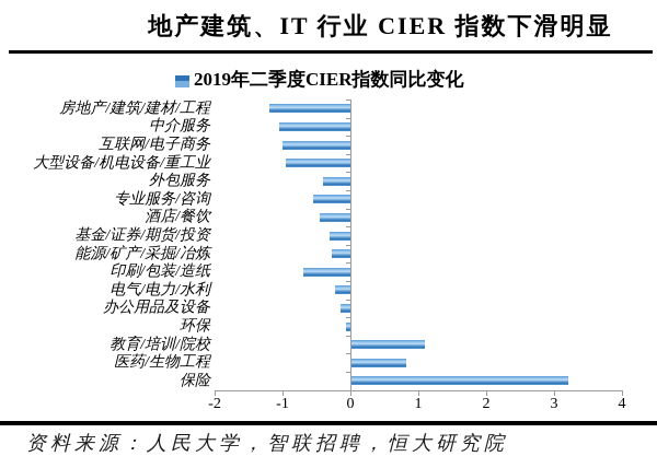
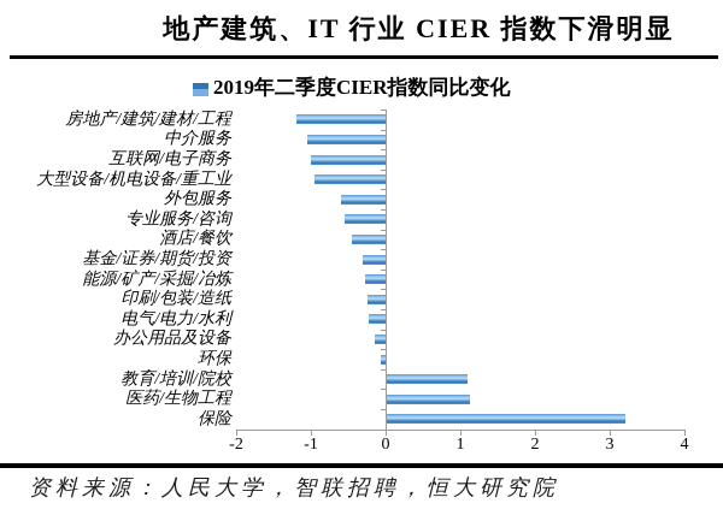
外包服务: -0.4 -> -0.6
印刷/包装/造纸: -0.7 -> -0.2
医药/生物工程: 0.8 -> 1.1
